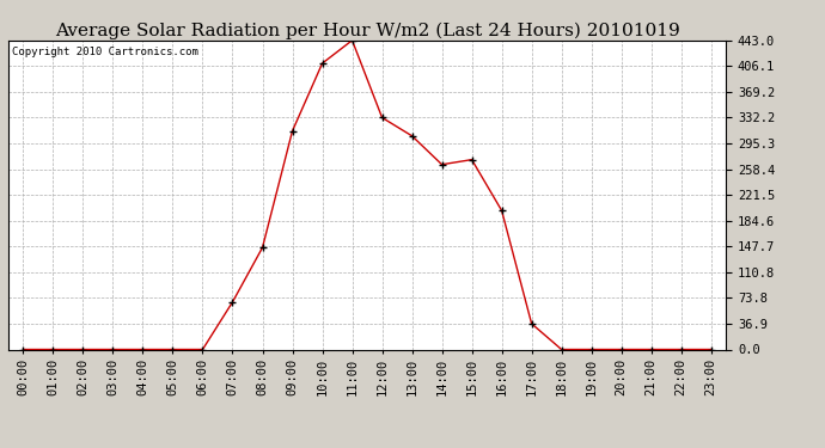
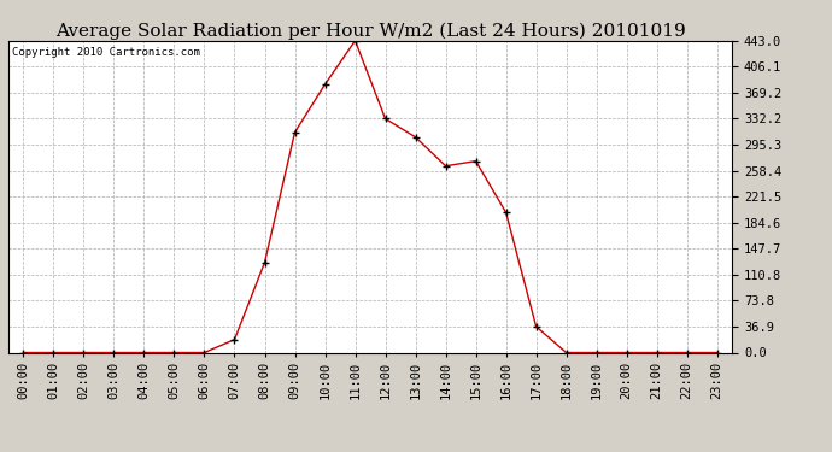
07:00: 68 -> 18
08:00: 146 -> 128
10:00: 410 -> 381
